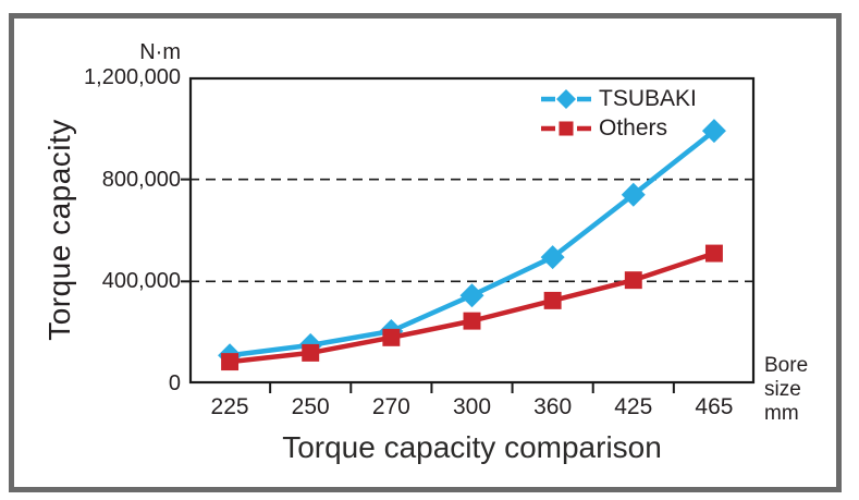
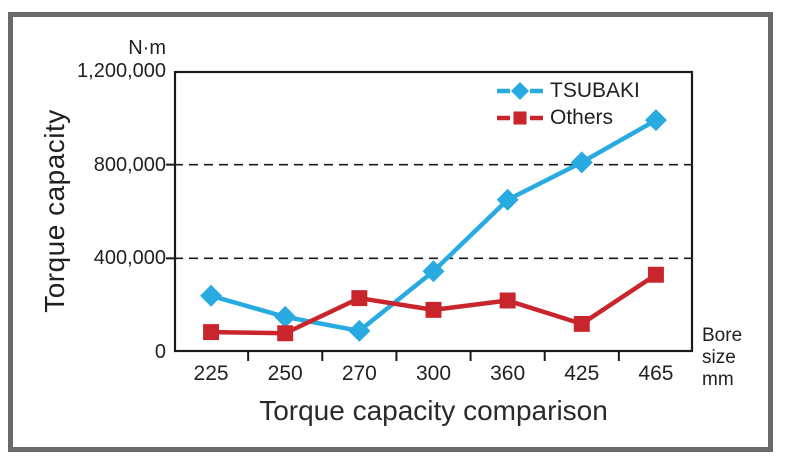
TSUBAKI/225: 110000 -> 240000
Others/250: 120000 -> 80000
TSUBAKI/270: 200000 -> 90000
Others/270: 180000 -> 230000
Others/300: 240000 -> 180000
TSUBAKI/360: 500000 -> 650000
Others/360: 320000 -> 220000
TSUBAKI/425: 740000 -> 810000
Others/425: 400000 -> 120000
Others/465: 510000 -> 330000
